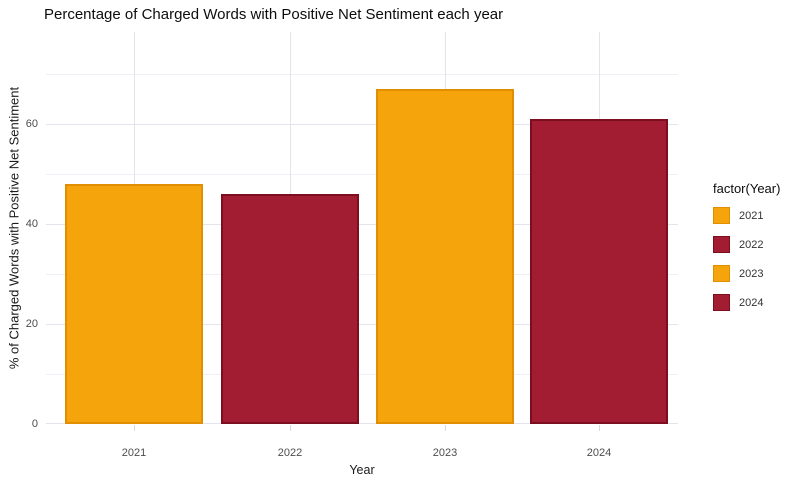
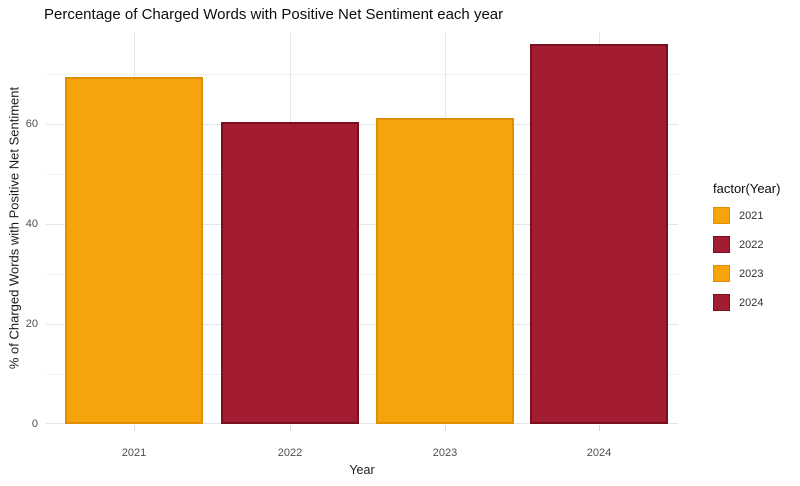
2021: 48 -> 69
2022: 46 -> 60
2023: 67 -> 61
2024: 61 -> 76
